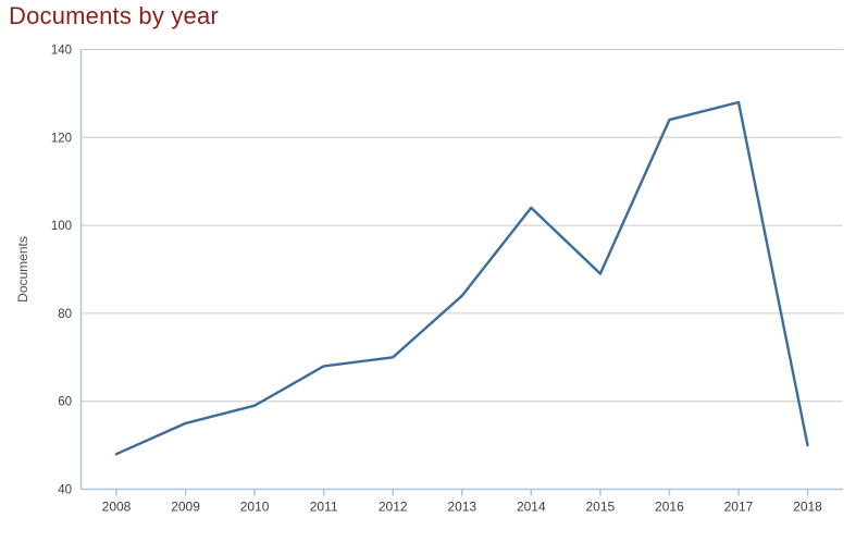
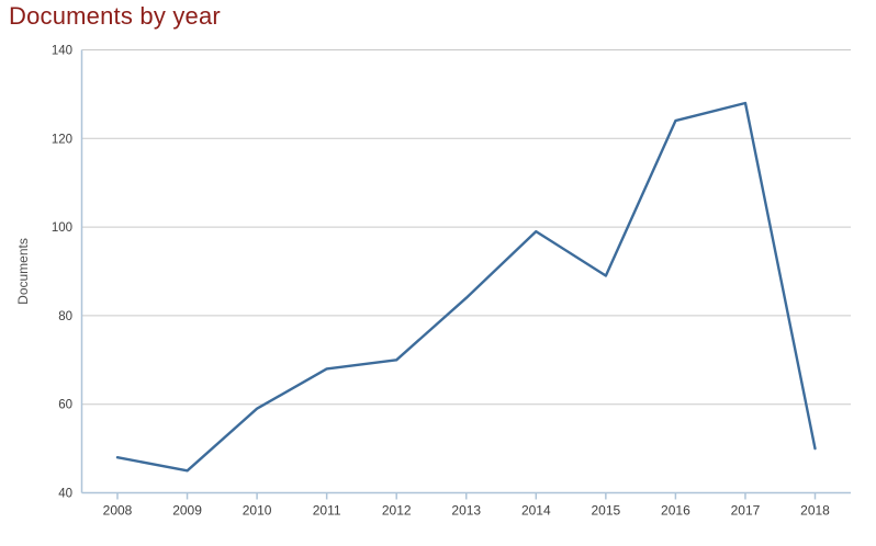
2009: 55 -> 45
2014: 104 -> 99
